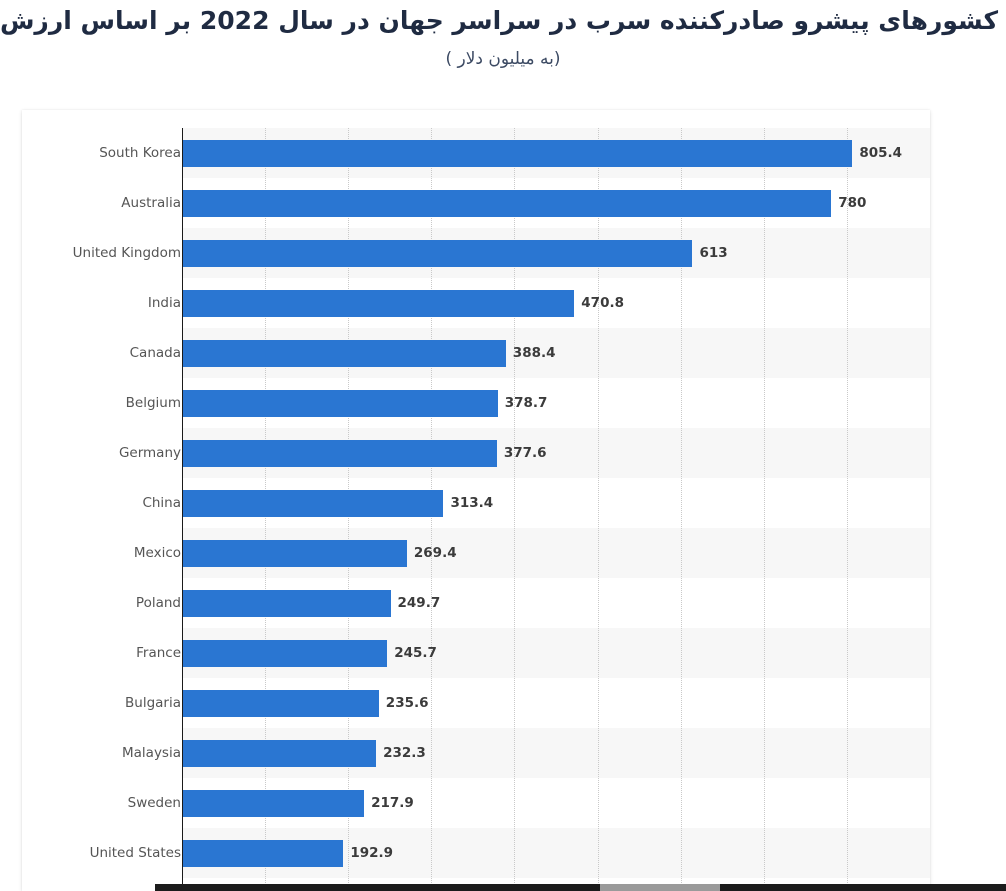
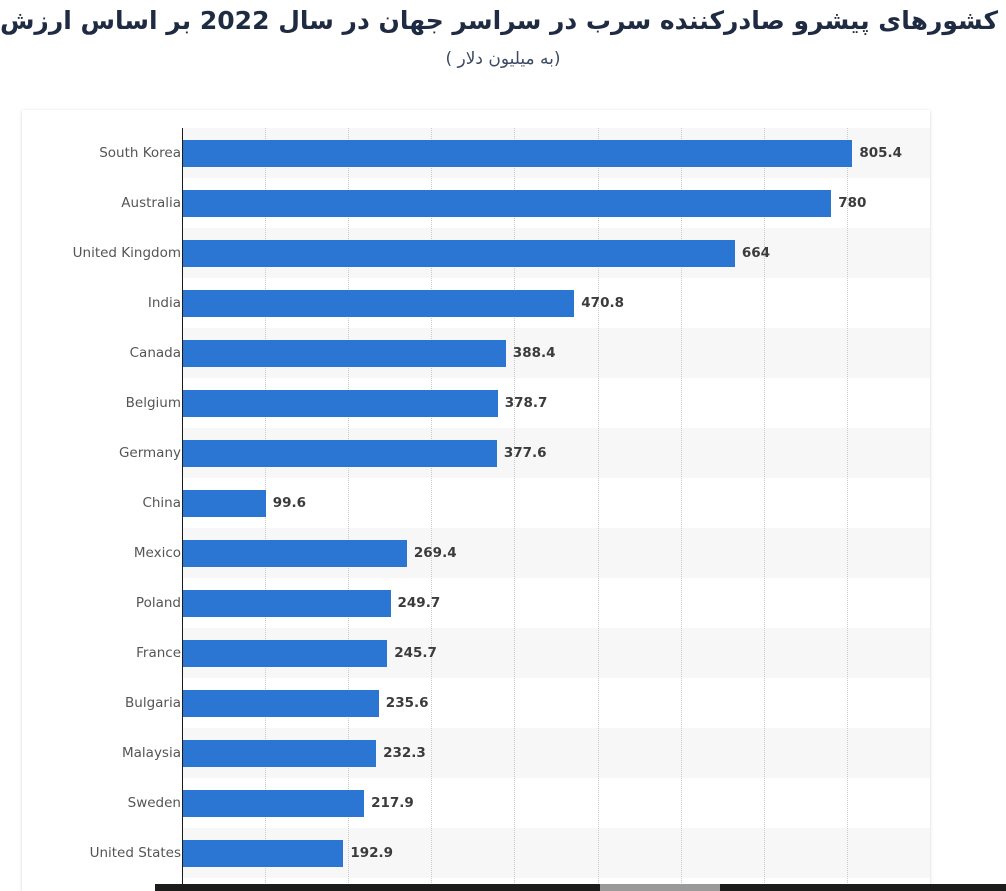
United Kingdom: 613 -> 664
China: 313.4 -> 99.6
